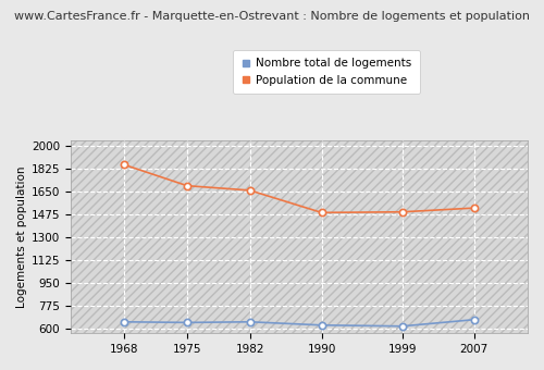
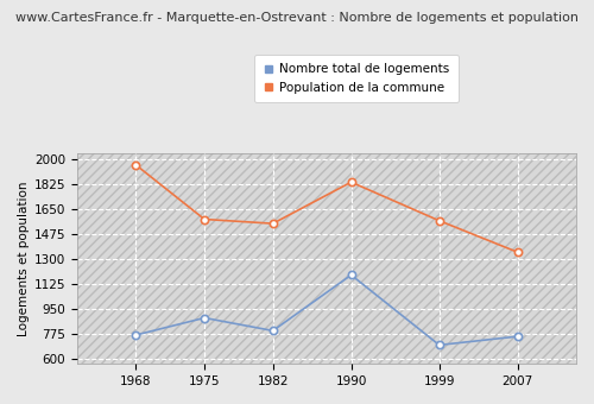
Nombre total de logements/1968: 660 -> 770
Population de la commune/1968: 1860 -> 1960
Nombre total de logements/1975: 650 -> 890
Population de la commune/1975: 1700 -> 1580
Nombre total de logements/1982: 660 -> 800
Population de la commune/1982: 1660 -> 1550
Nombre total de logements/1990: 630 -> 1190
Population de la commune/1990: 1490 -> 1840
Nombre total de logements/1999: 620 -> 700
Population de la commune/1999: 1500 -> 1570
Nombre total de logements/2007: 670 -> 760
Population de la commune/2007: 1520 -> 1350
